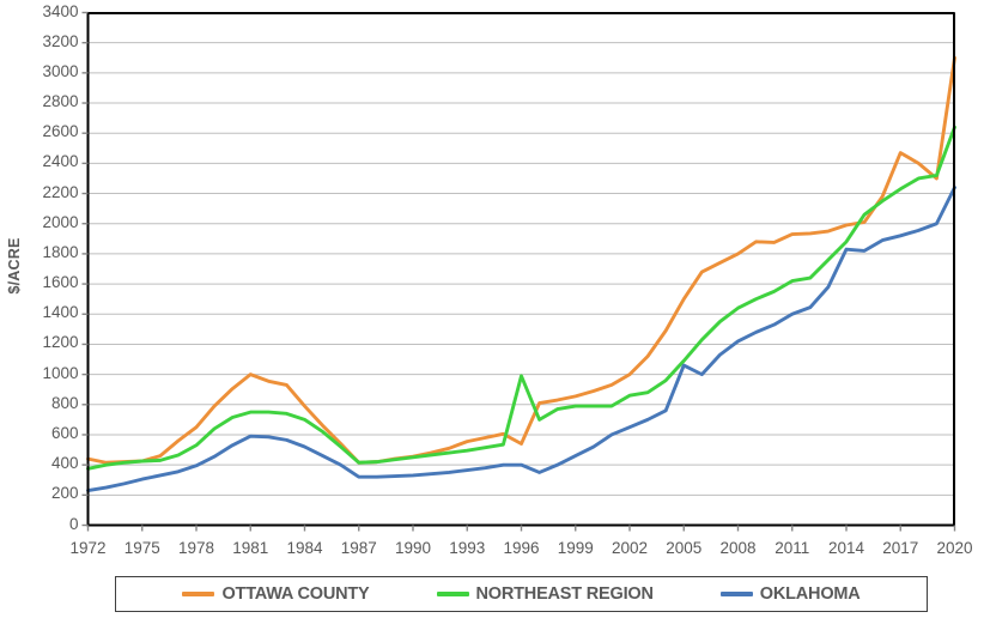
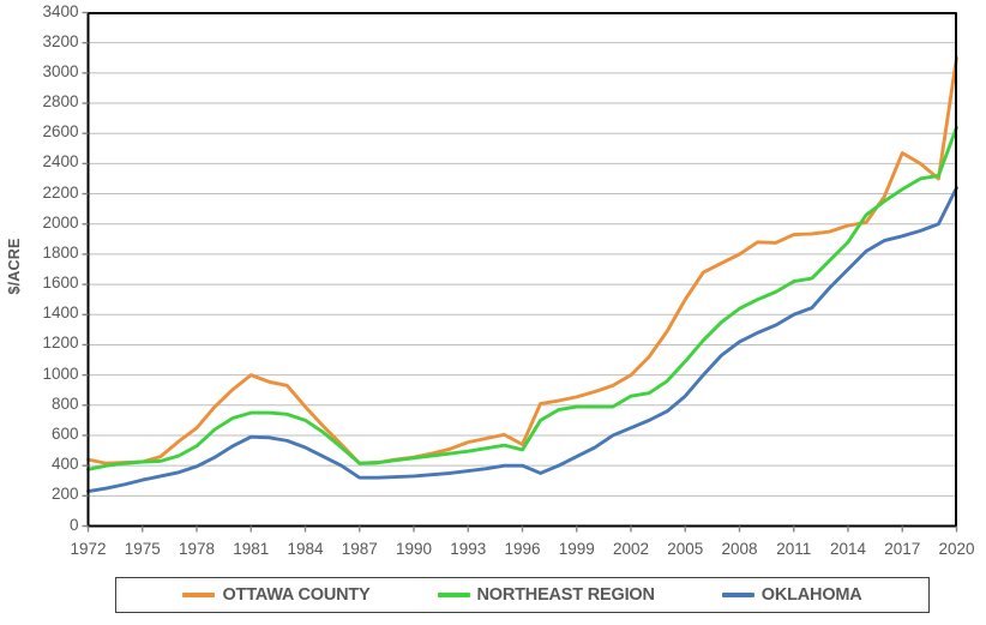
NORTHEAST REGION/1996: 990 -> 500
OKLAHOMA/2005: 1060 -> 860
OKLAHOMA/2014: 1830 -> 1700
